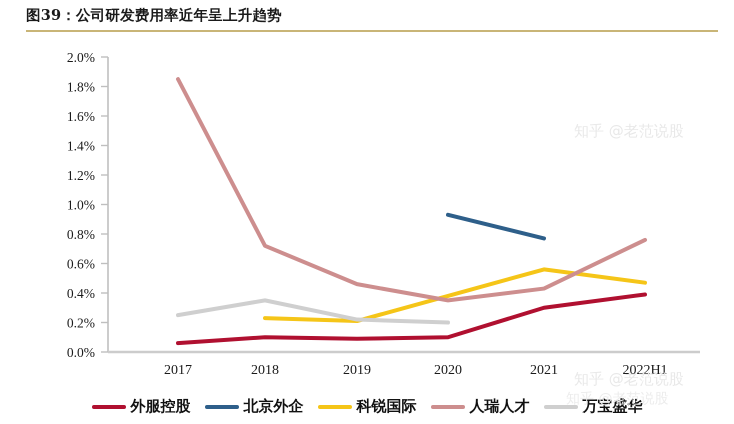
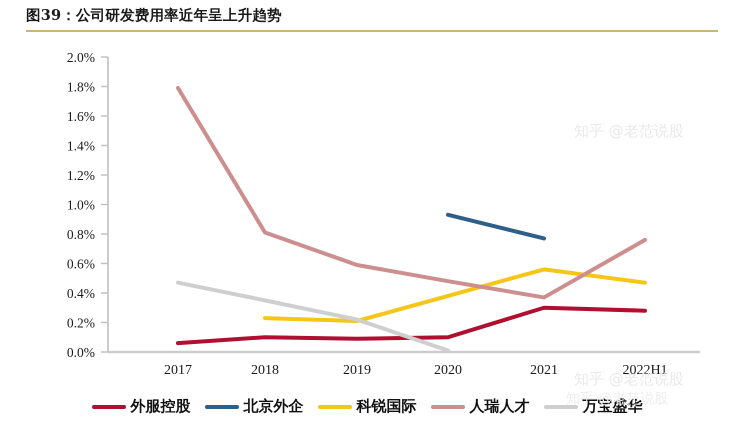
人瑞人才/2017: 1.85% -> 1.79%
万宝盛华/2017: 0.25% -> 0.47%
人瑞人才/2018: 0.72% -> 0.81%
人瑞人才/2019: 0.46% -> 0.59%
人瑞人才/2020: 0.35% -> 0.48%
万宝盛华/2020: 0.20% -> 0.01%
人瑞人才/2021: 0.43% -> 0.37%
外服控股/2022H1: 0.39% -> 0.28%
